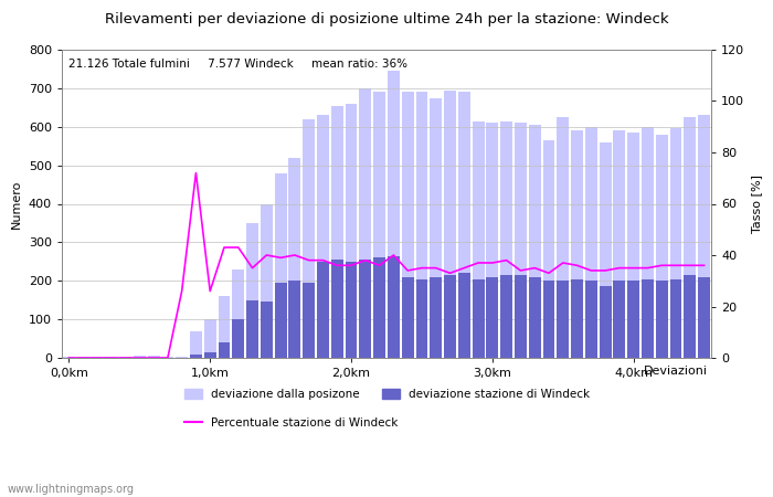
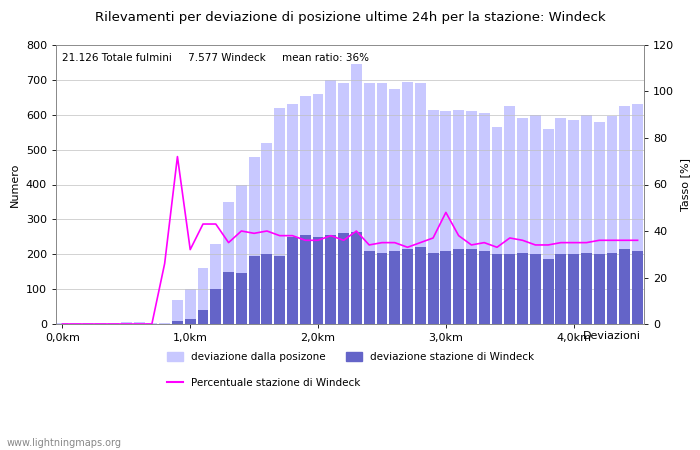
Percentuale stazione di Windeck/1,0km: 26 -> 32
Percentuale stazione di Windeck/3,0km: 37 -> 48
